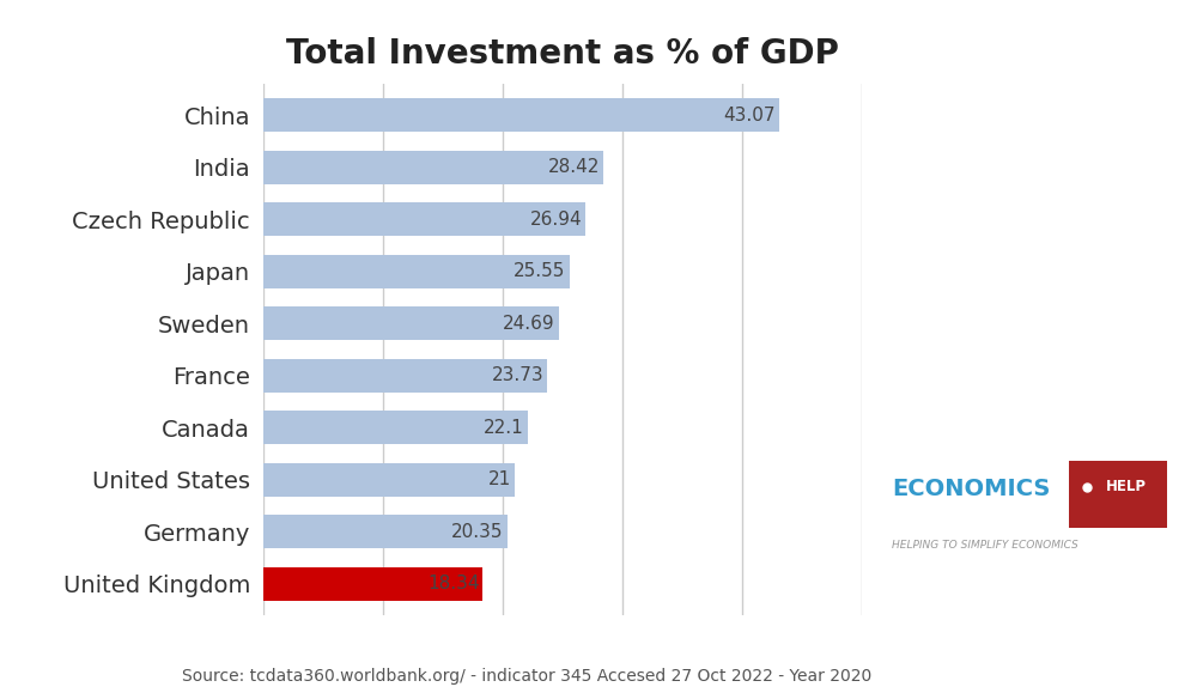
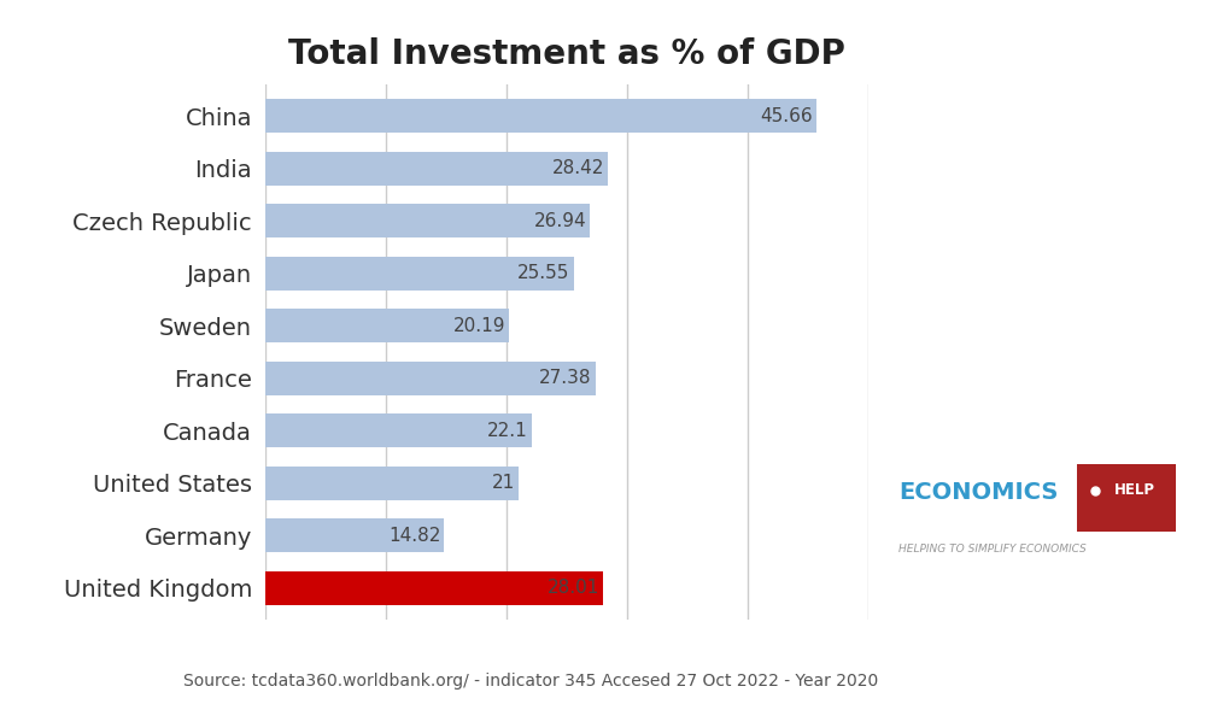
China: 43.07 -> 45.66
Sweden: 24.69 -> 20.19
France: 23.73 -> 27.38
Germany: 20.35 -> 14.82
United Kingdom: 18.34 -> 28.01
